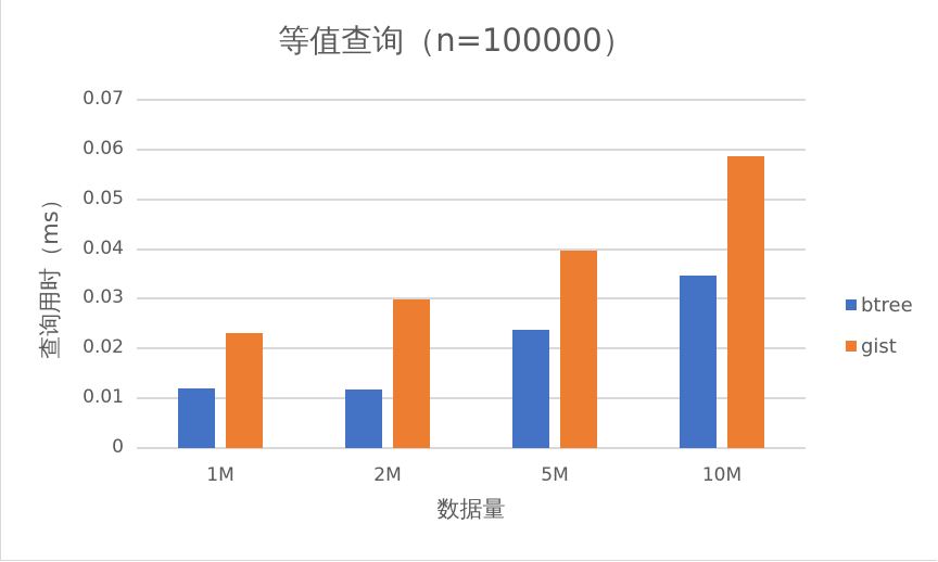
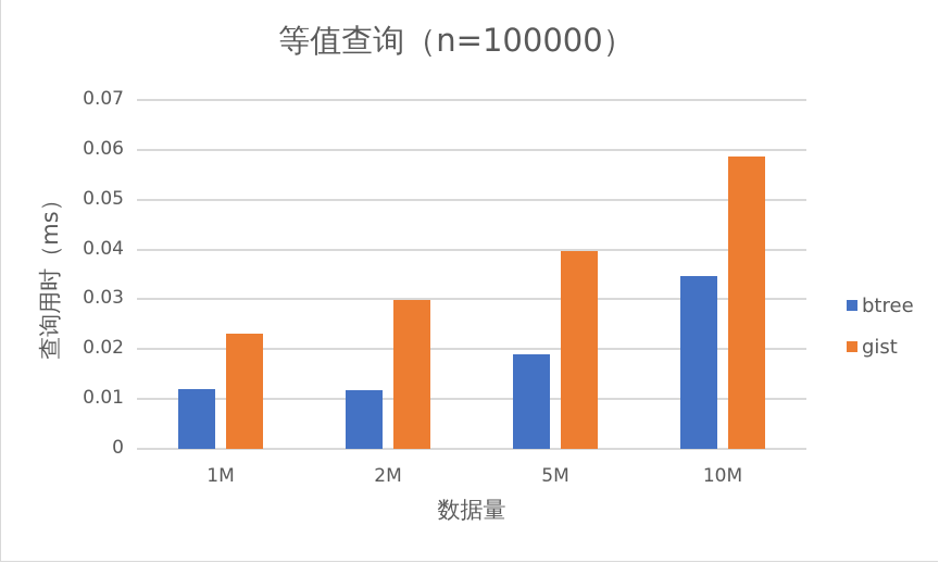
btree/5M: 0.024 -> 0.019
